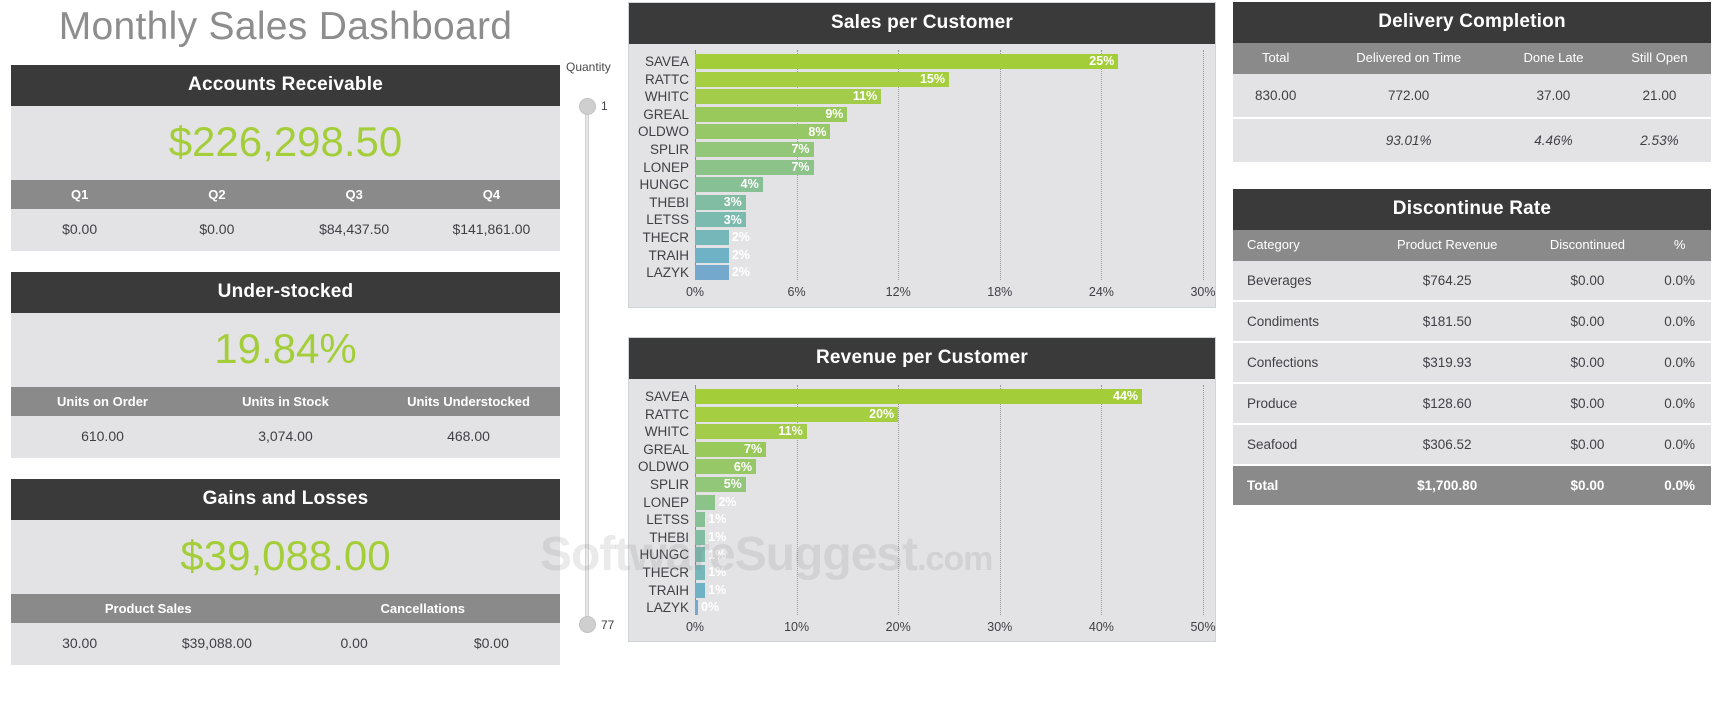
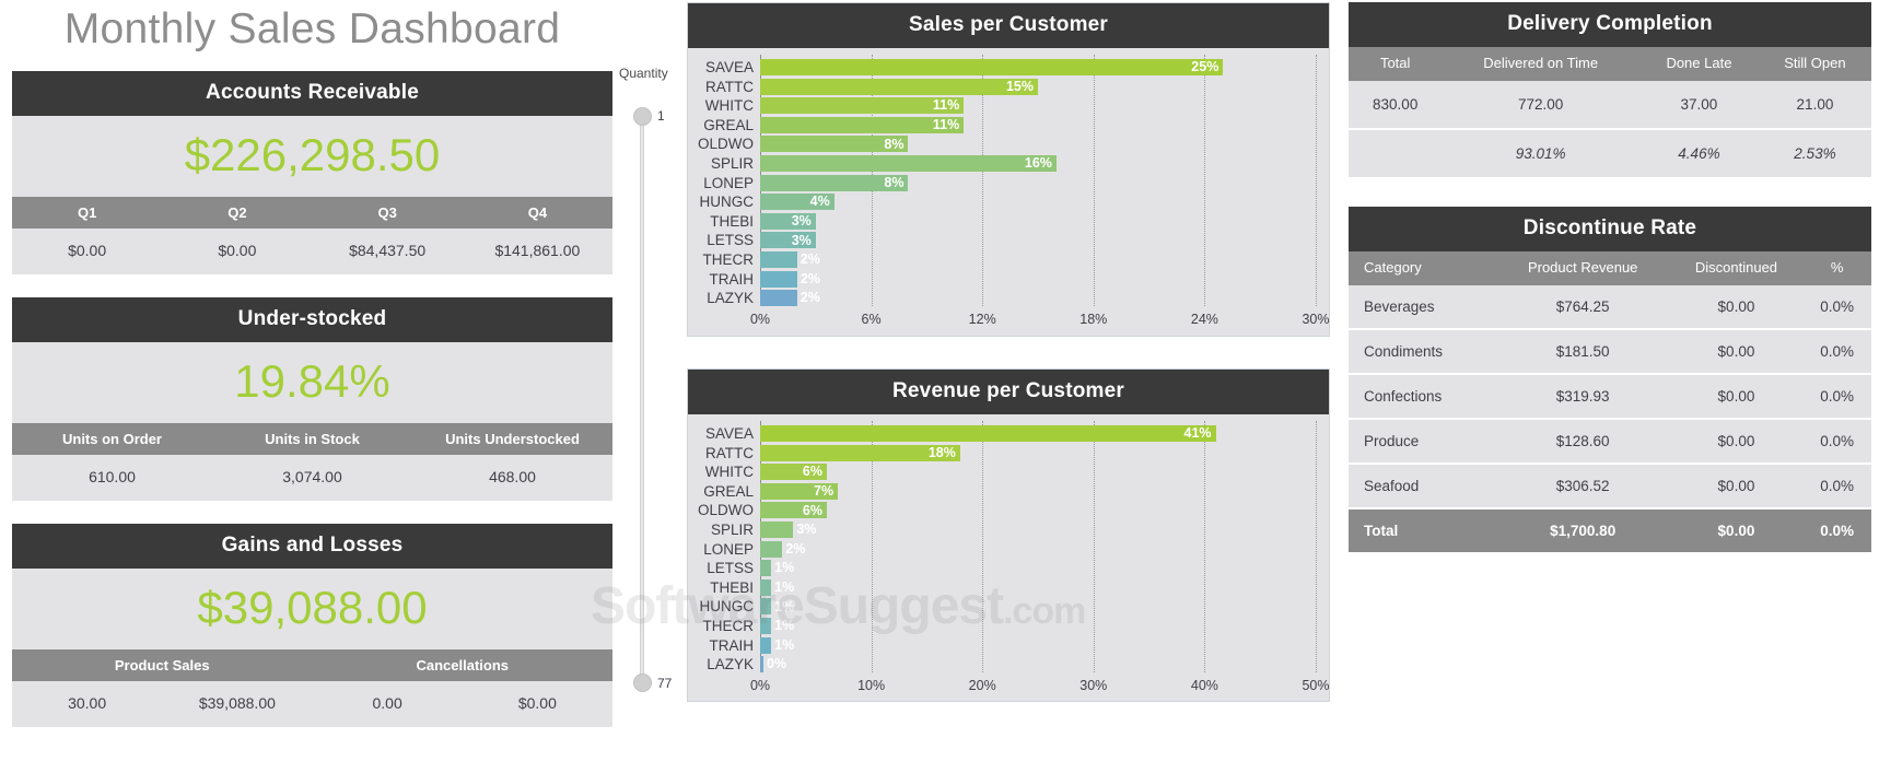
Sales per Customer/GREAL: 9% -> 11%
Sales per Customer/SPLIR: 7% -> 16%
Sales per Customer/LONEP: 7% -> 8%
Revenue per Customer/SAVEA: 44% -> 41%
Revenue per Customer/RATTC: 20% -> 18%
Revenue per Customer/WHITC: 11% -> 6%
Revenue per Customer/SPLIR: 5% -> 3%
